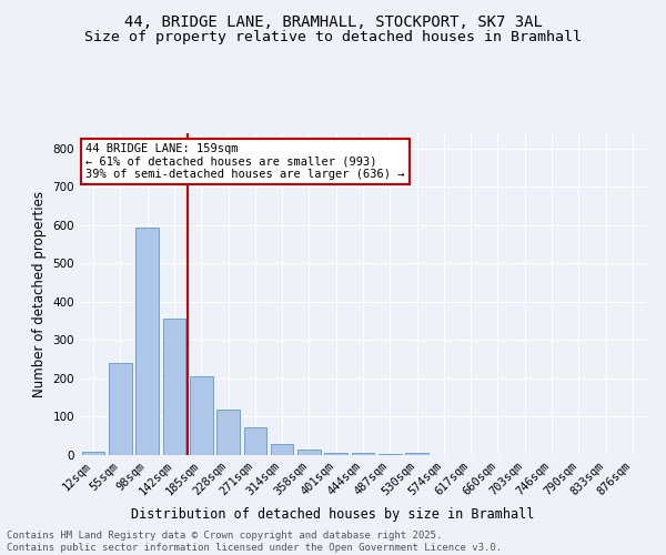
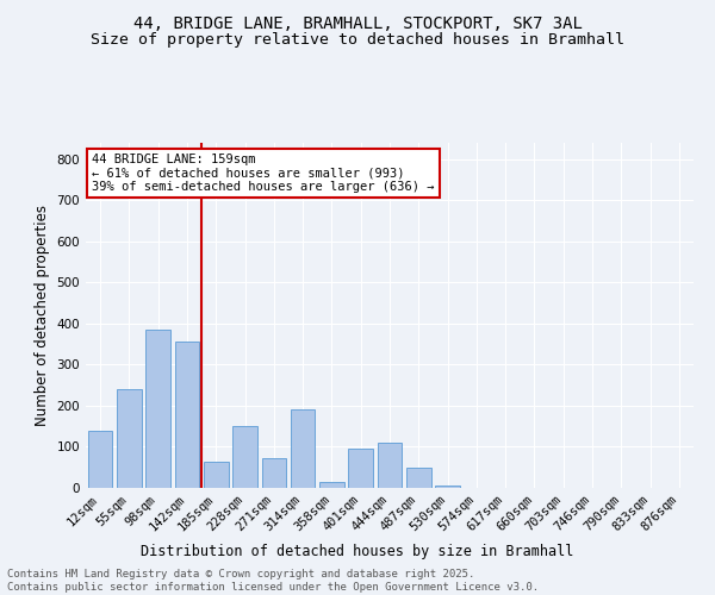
12sqm: 8 -> 140
98sqm: 595 -> 385
185sqm: 205 -> 65
228sqm: 118 -> 150
314sqm: 28 -> 190
401sqm: 5 -> 95
444sqm: 5 -> 110
487sqm: 4 -> 50
